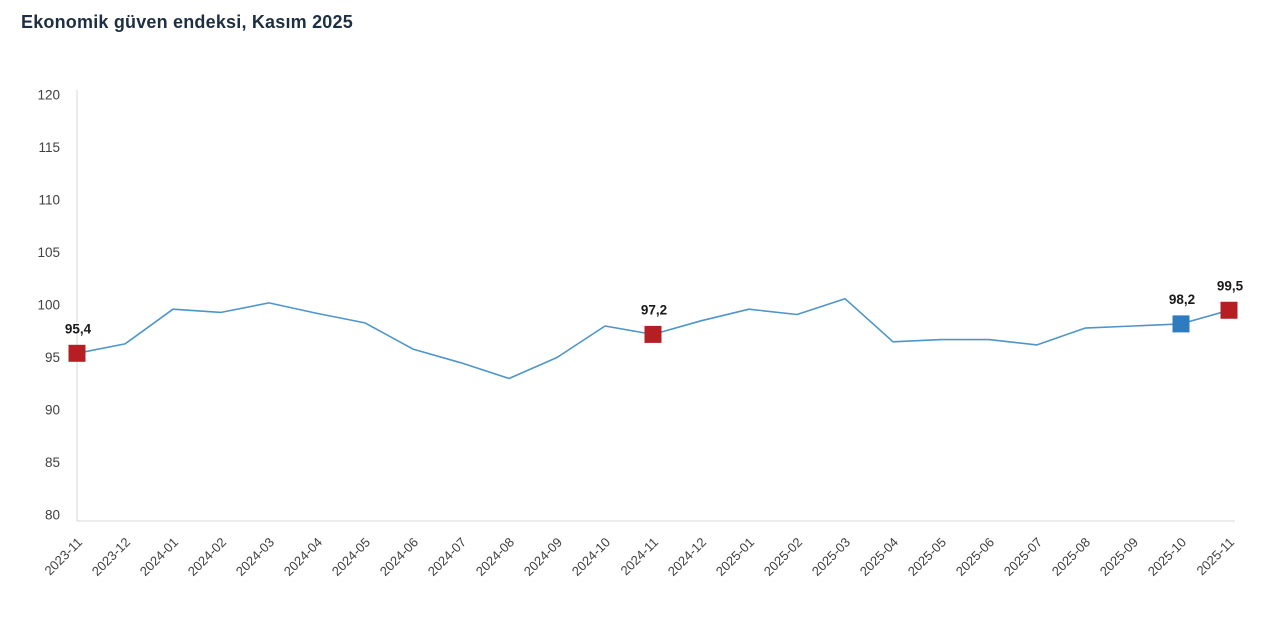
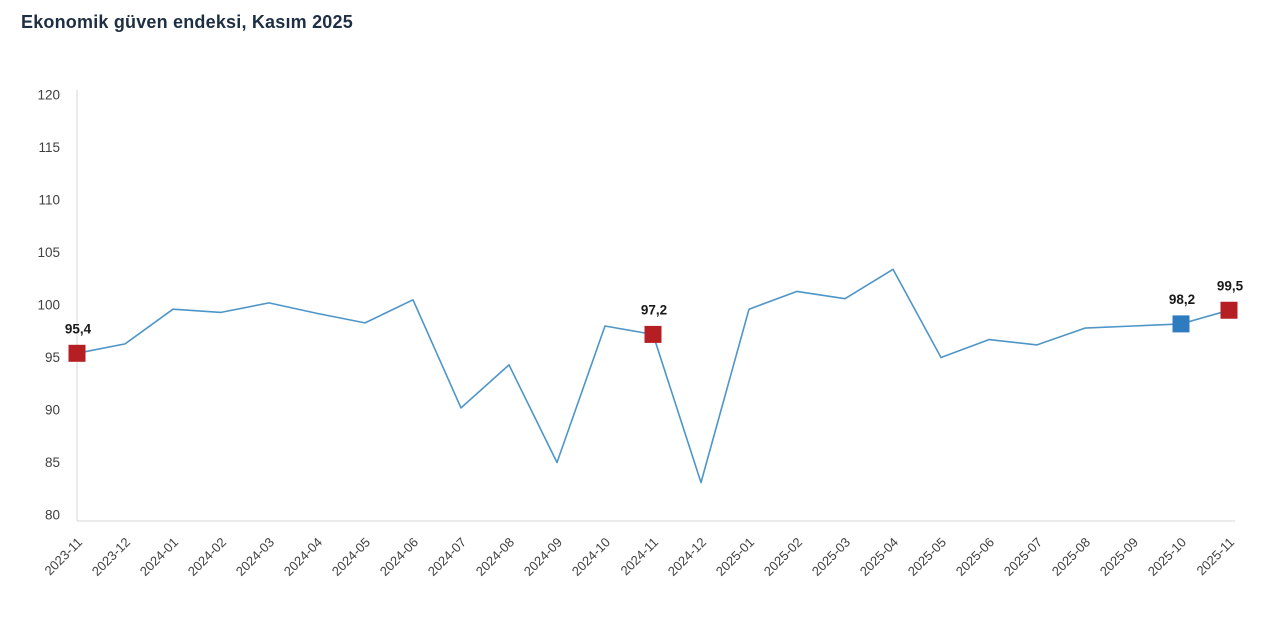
2024-06: 95.8 -> 100.5
2024-07: 94.5 -> 90.2
2024-08: 93.0 -> 94.3
2024-09: 95.0 -> 85.0
2024-12: 98.5 -> 83.1
2025-02: 99.1 -> 101.3
2025-04: 96.5 -> 103.4
2025-05: 96.7 -> 95.0
